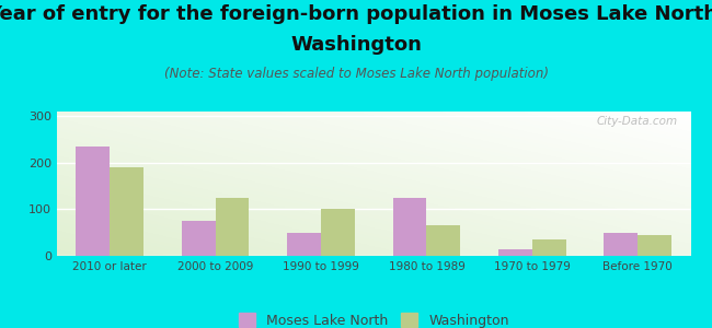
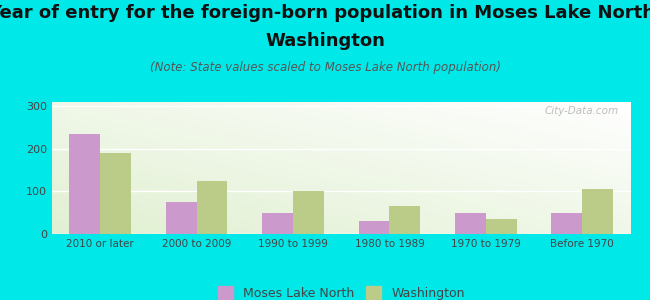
Moses Lake North/1980 to 1989: 125 -> 30
Moses Lake North/1970 to 1979: 15 -> 50
Washington/Before 1970: 45 -> 105
